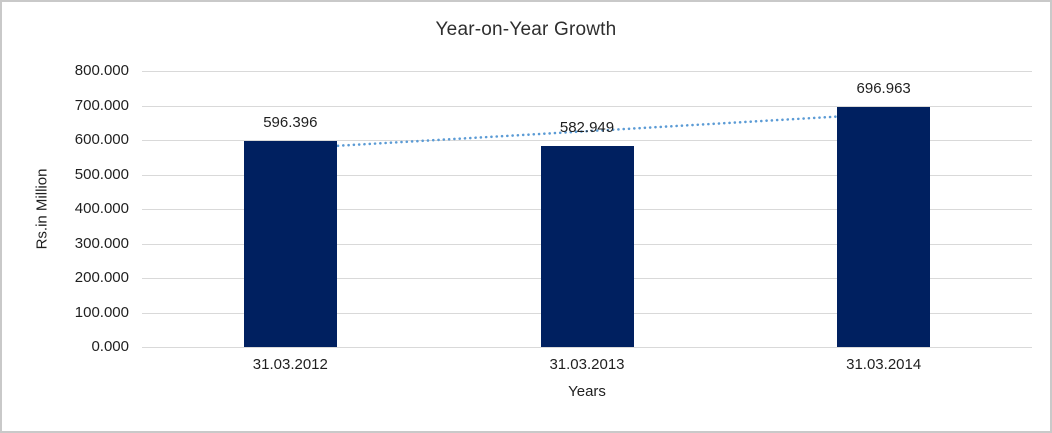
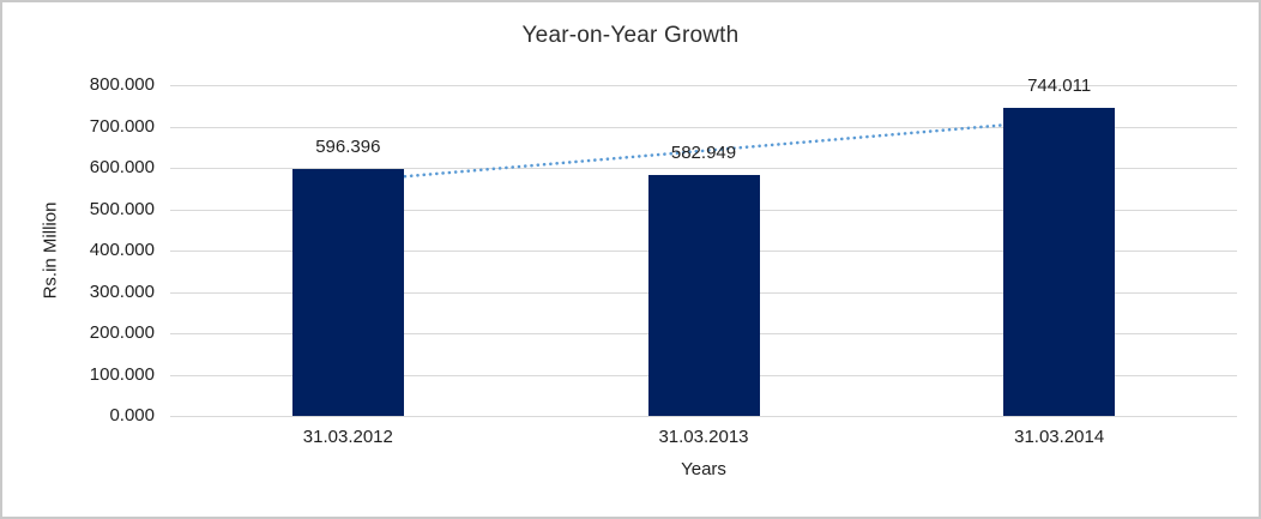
31.03.2014: 696.963 -> 744.011
